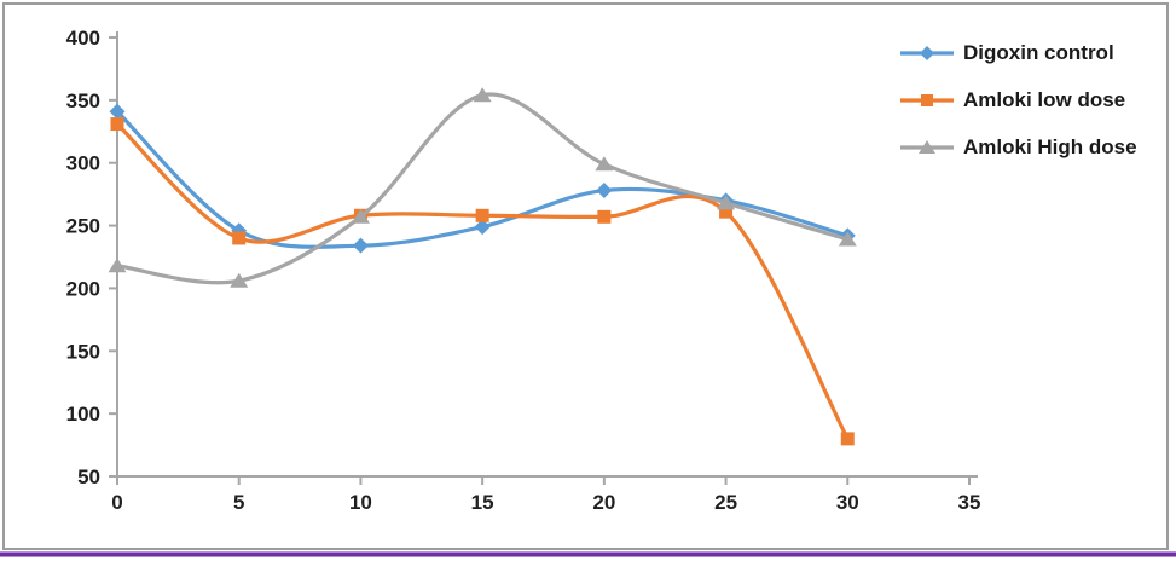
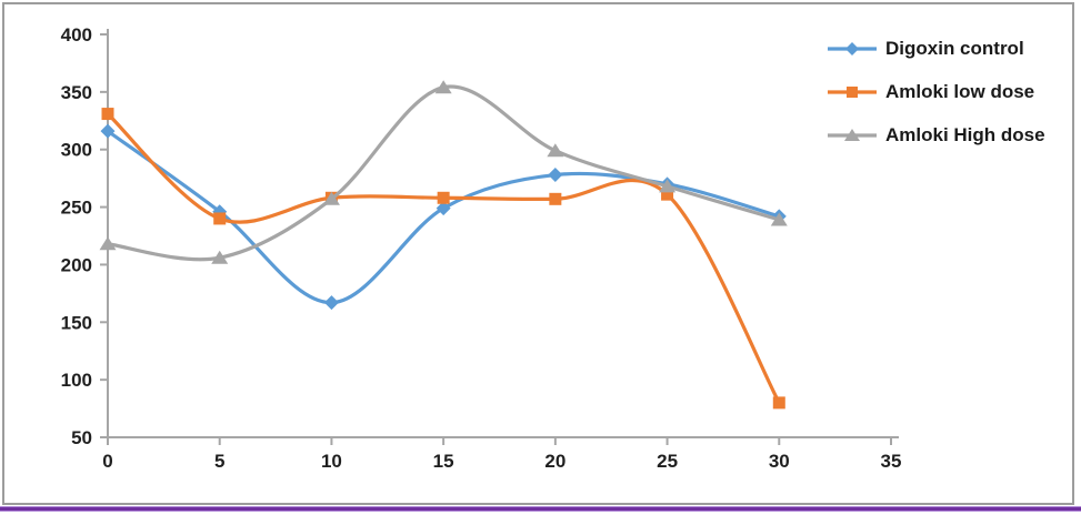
Digoxin control/0: 341 -> 316
Digoxin control/10: 234 -> 167
